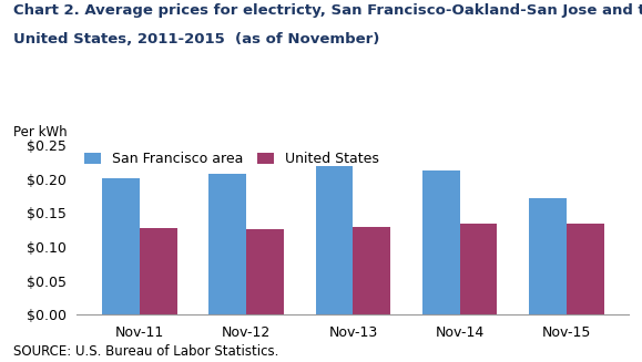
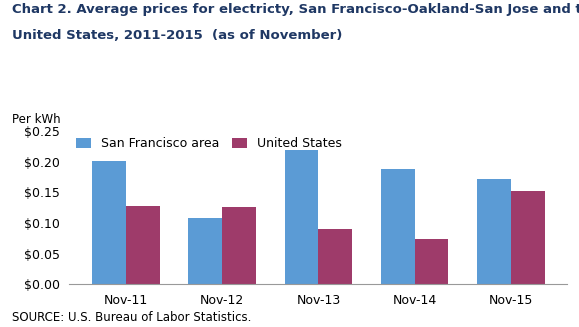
San Francisco area/Nov-12: $0.207 -> $0.108
United States/Nov-13: $0.129 -> $0.090
San Francisco area/Nov-14: $0.212 -> $0.188
United States/Nov-14: $0.134 -> $0.074
United States/Nov-15: $0.134 -> $0.152
